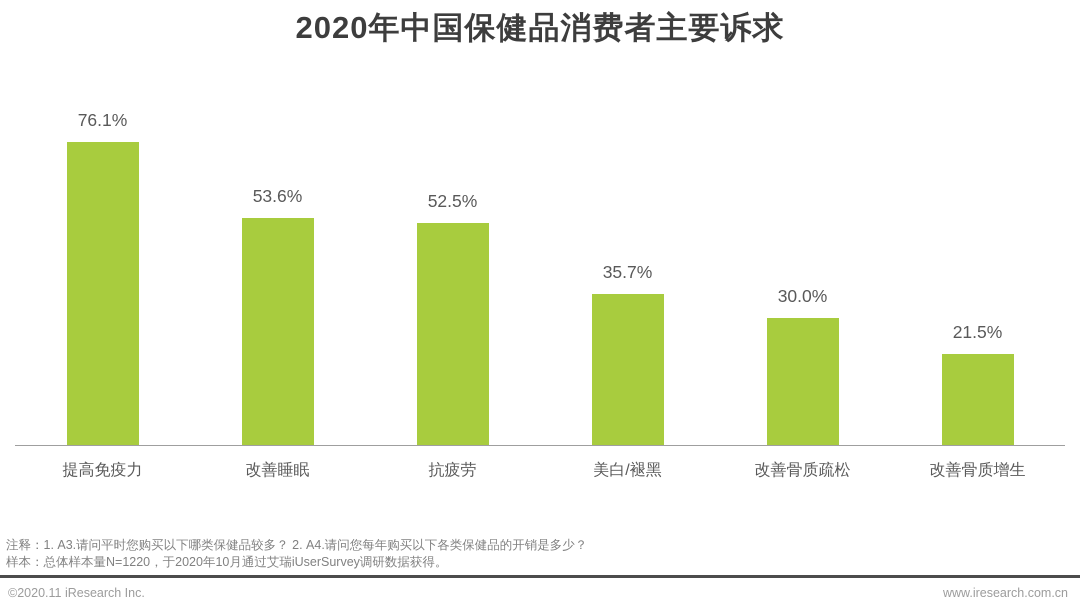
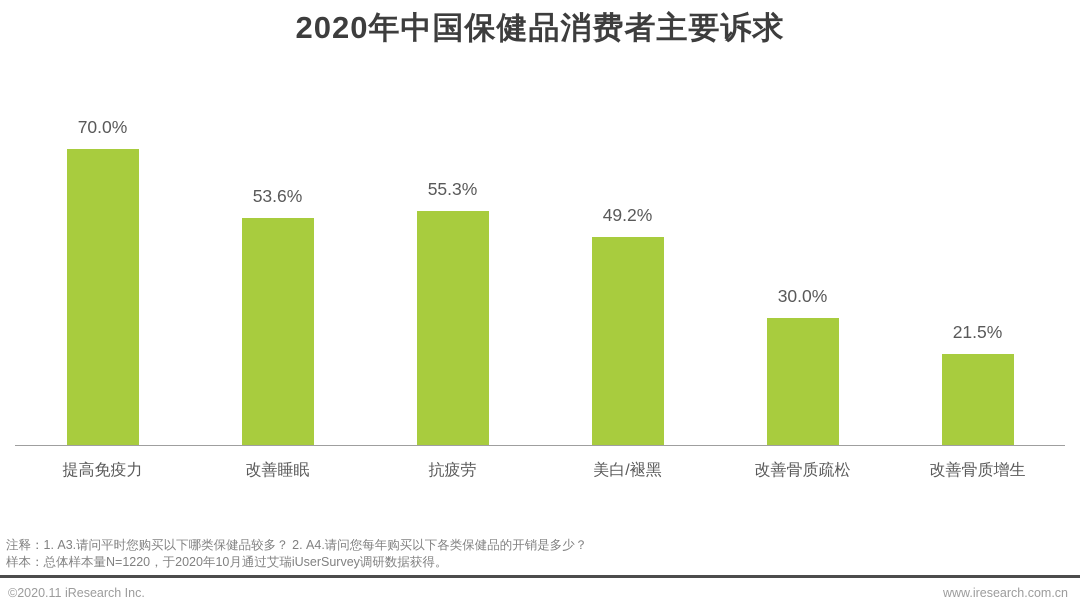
提高免疫力: 76.1% -> 70.0%
抗疲劳: 52.5% -> 55.3%
美白/褪黑: 35.7% -> 49.2%
